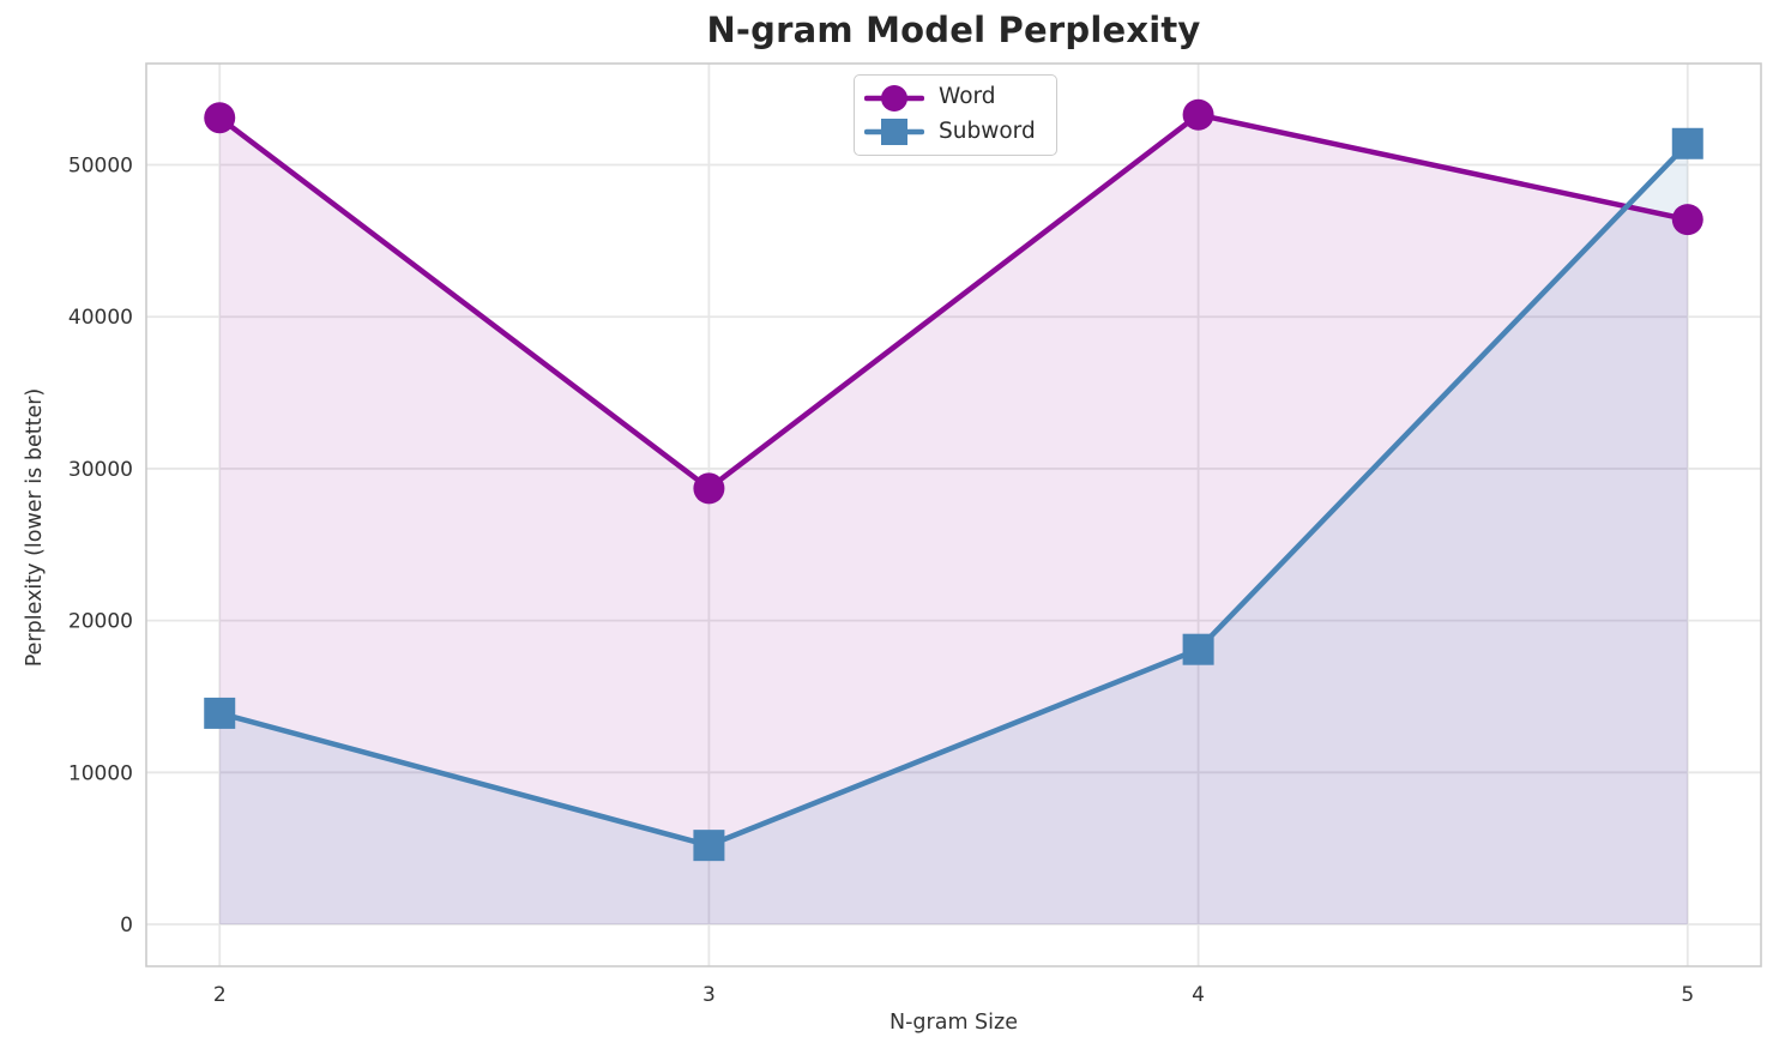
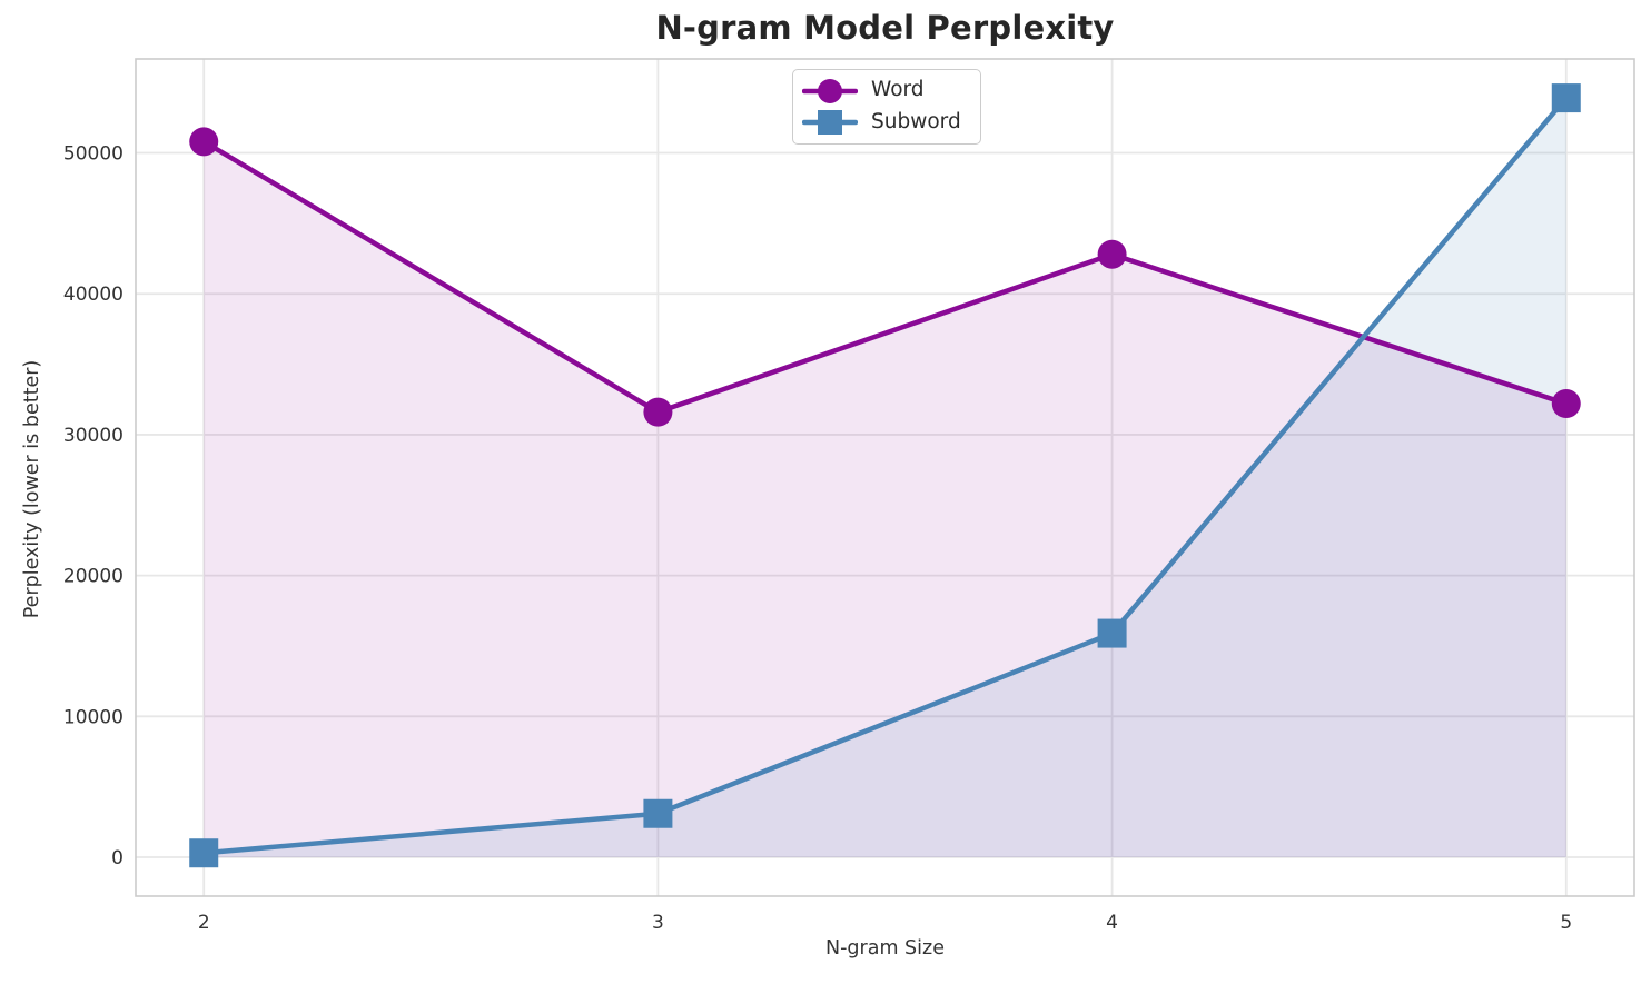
Word/2: 53100 -> 50800
Subword/2: 13900 -> 300
Word/3: 28700 -> 31600
Subword/3: 5200 -> 3100
Word/4: 53300 -> 42800
Subword/4: 18100 -> 15900
Word/5: 46400 -> 32200
Subword/5: 51400 -> 53900
